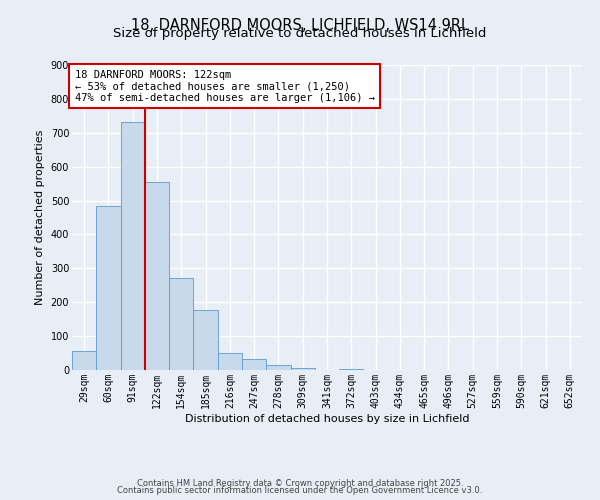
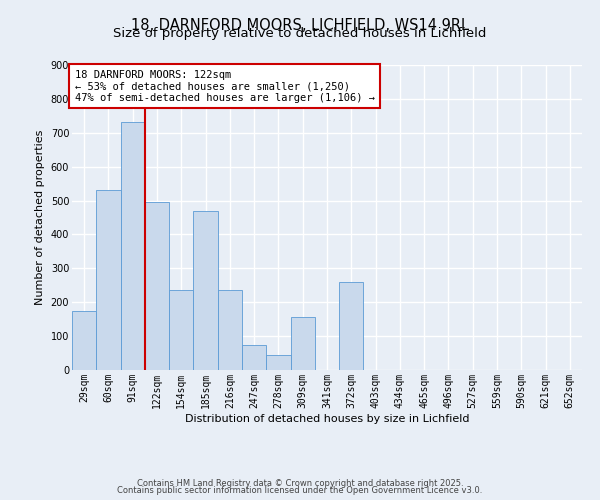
29sqm: 57 -> 175
60sqm: 483 -> 530
122sqm: 554 -> 495
154sqm: 272 -> 235
185sqm: 176 -> 470
216sqm: 49 -> 235
247sqm: 33 -> 75
278sqm: 14 -> 45
309sqm: 5 -> 155
372sqm: 4 -> 260
